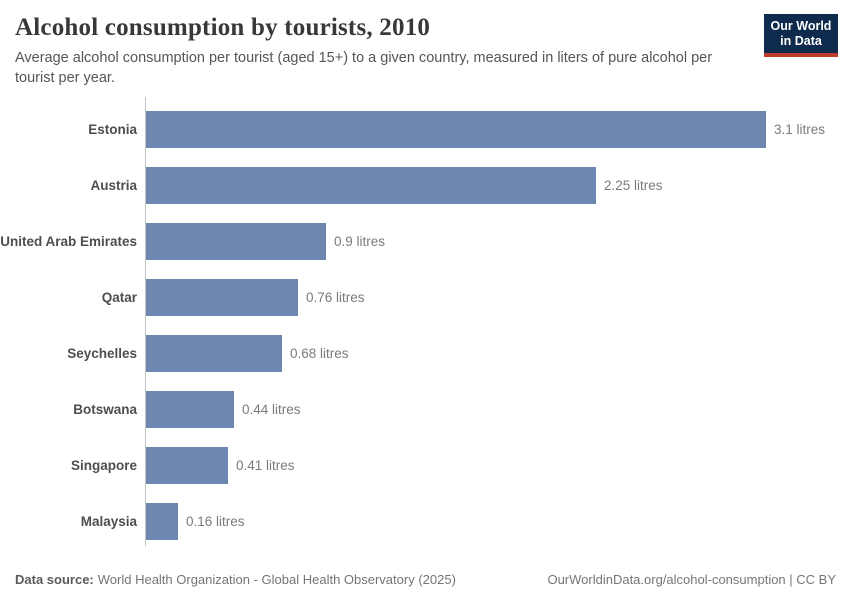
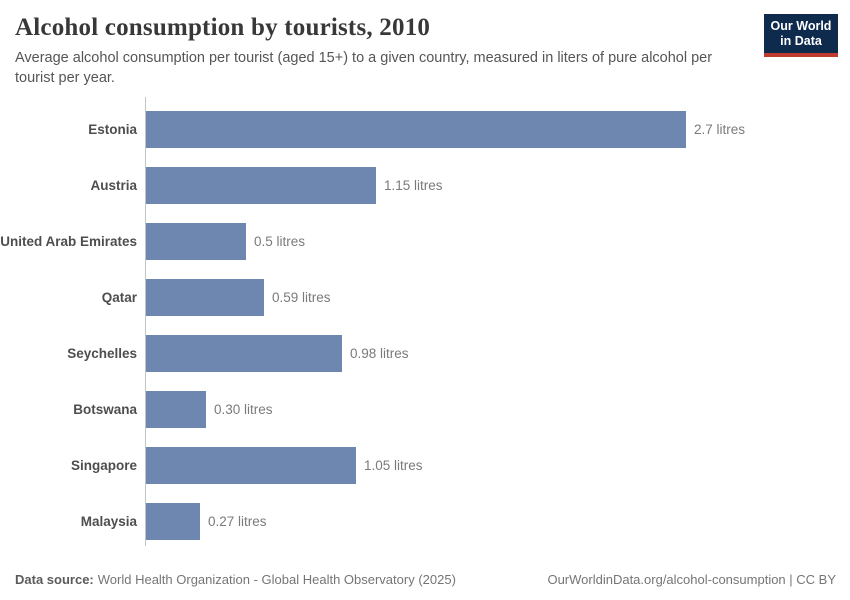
Estonia: 3.1 -> 2.7
Austria: 2.25 -> 1.15
United Arab Emirates: 0.9 -> 0.5
Qatar: 0.76 -> 0.59
Seychelles: 0.68 -> 0.98
Botswana: 0.44 -> 0.30
Singapore: 0.41 -> 1.05
Malaysia: 0.16 -> 0.27
